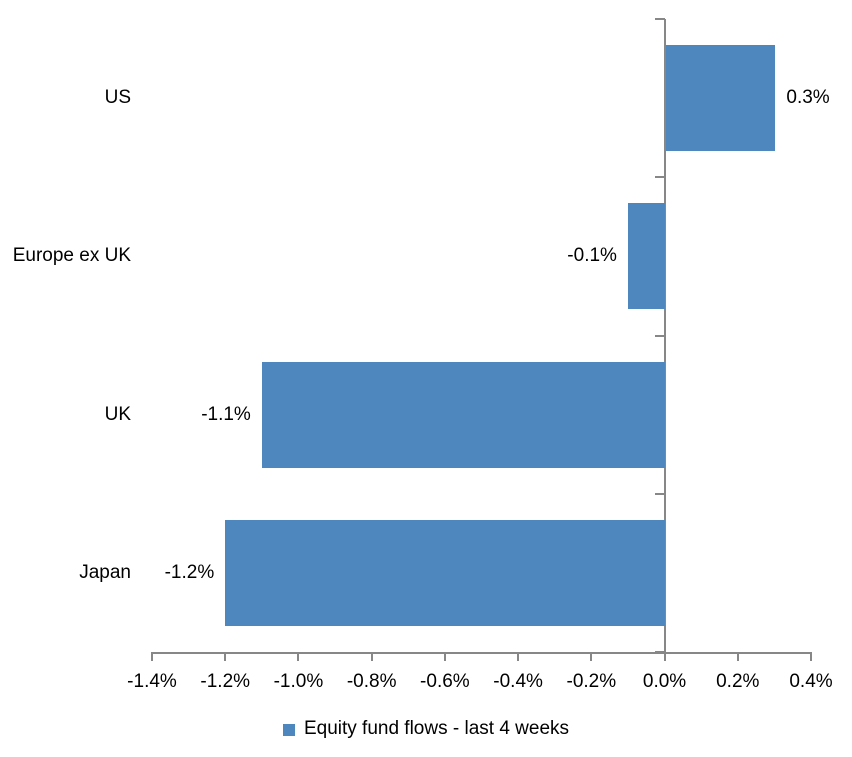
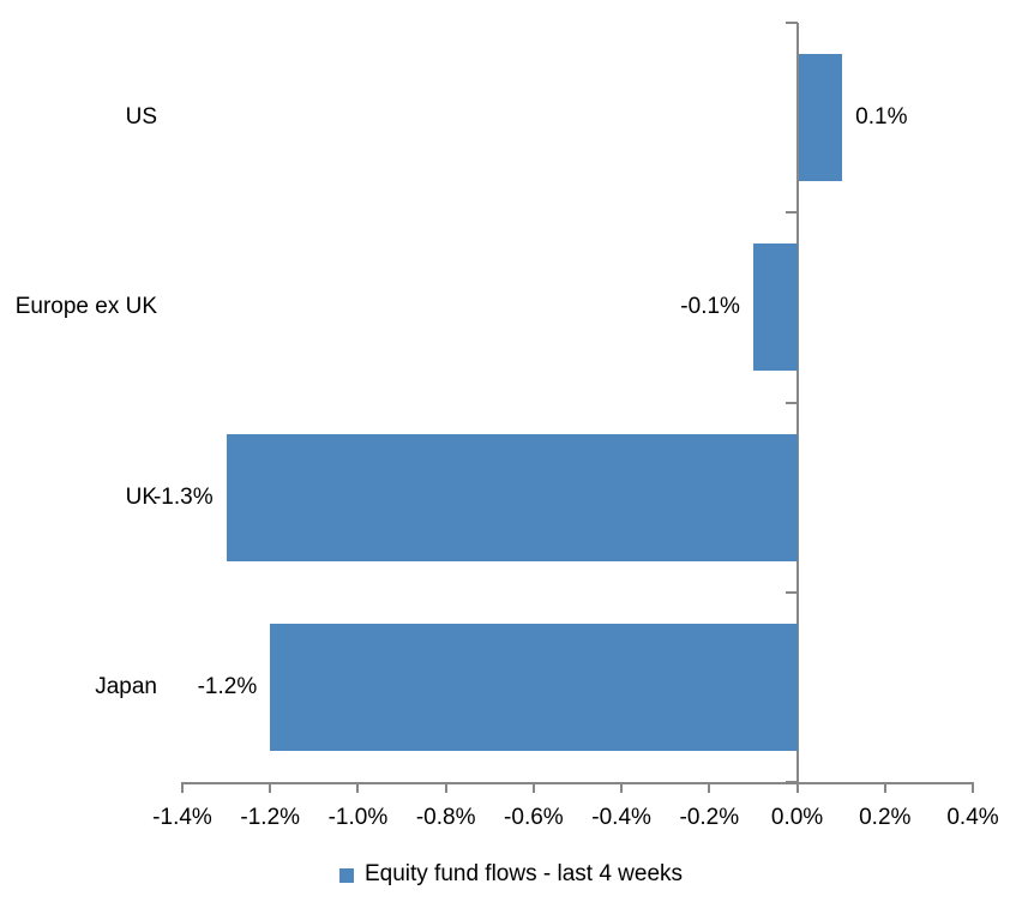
US: 0.3% -> 0.1%
UK: -1.1% -> -1.3%
